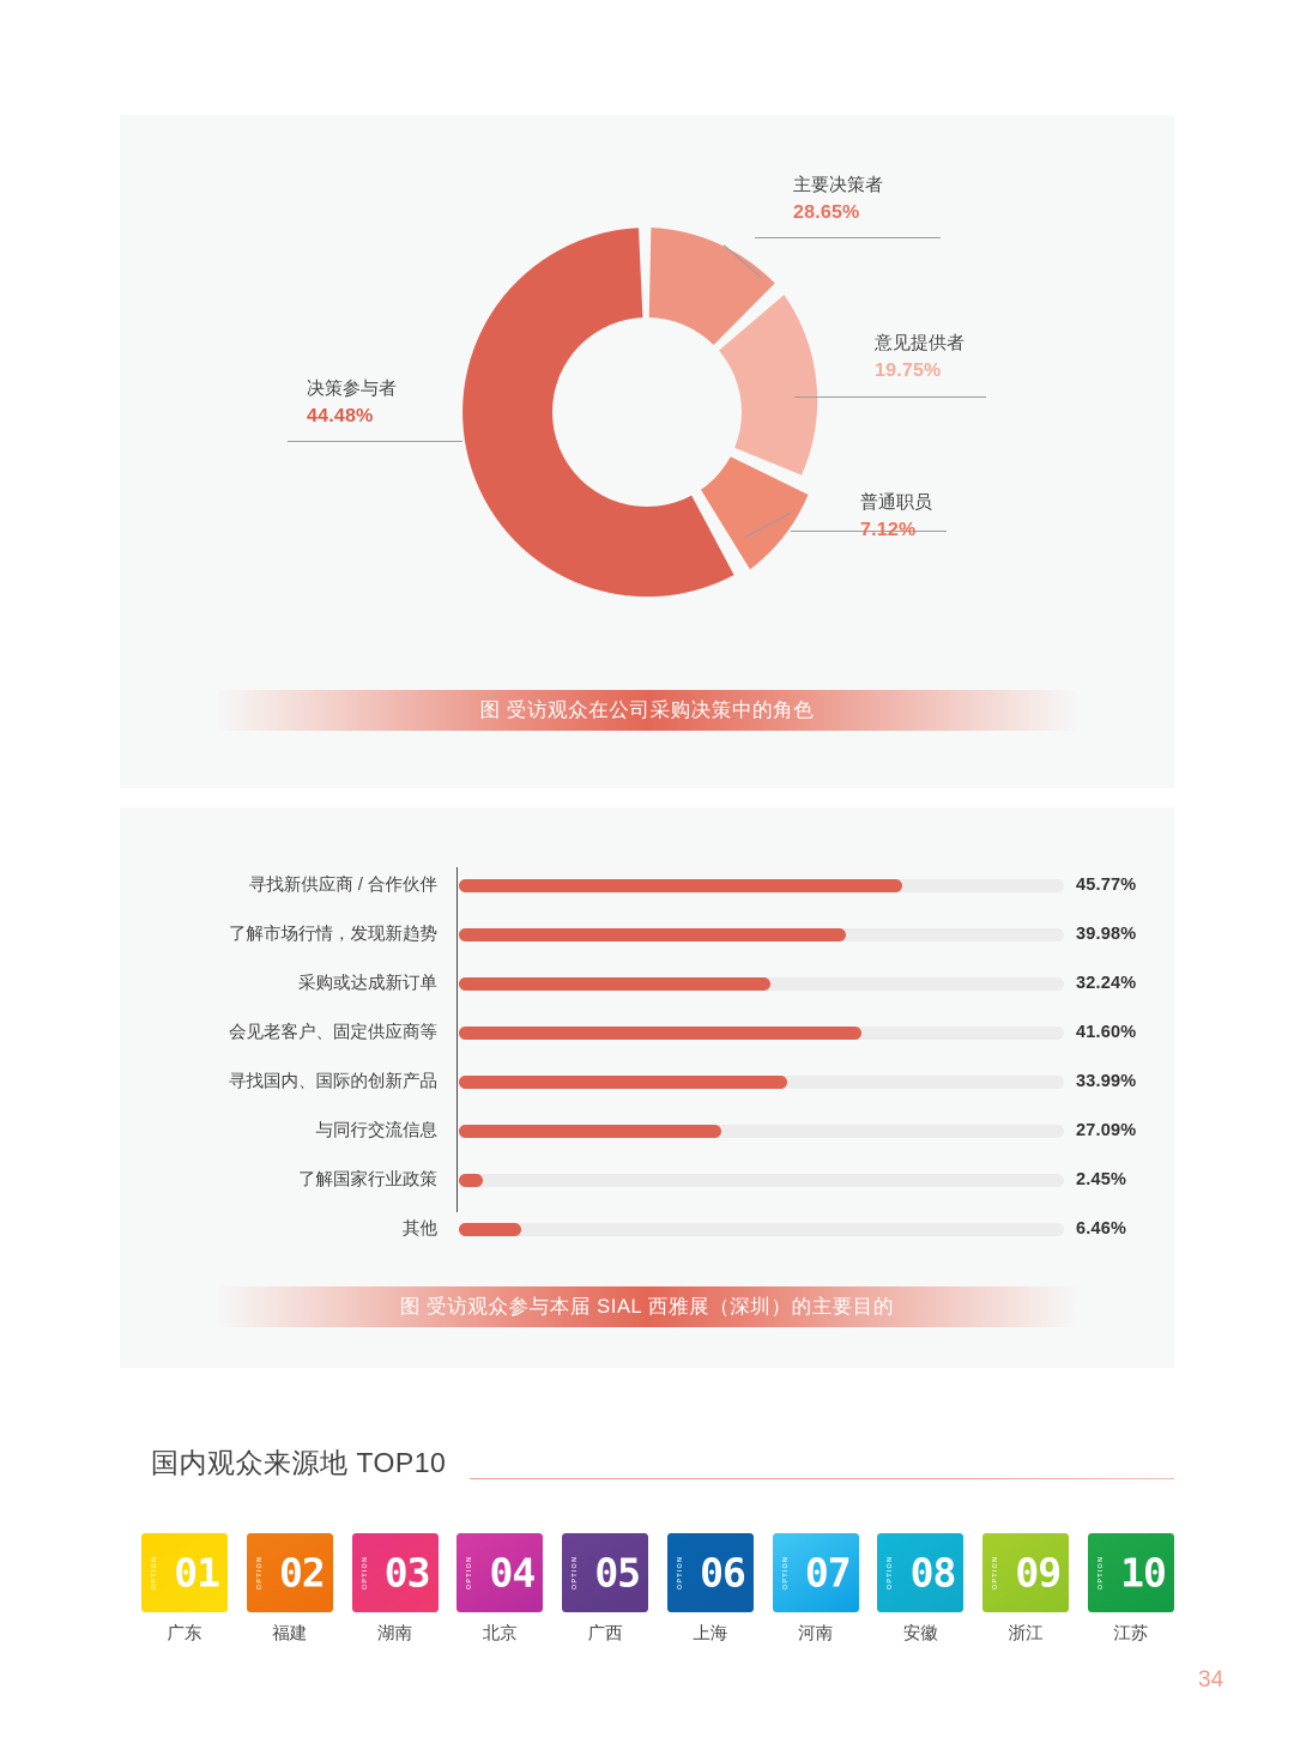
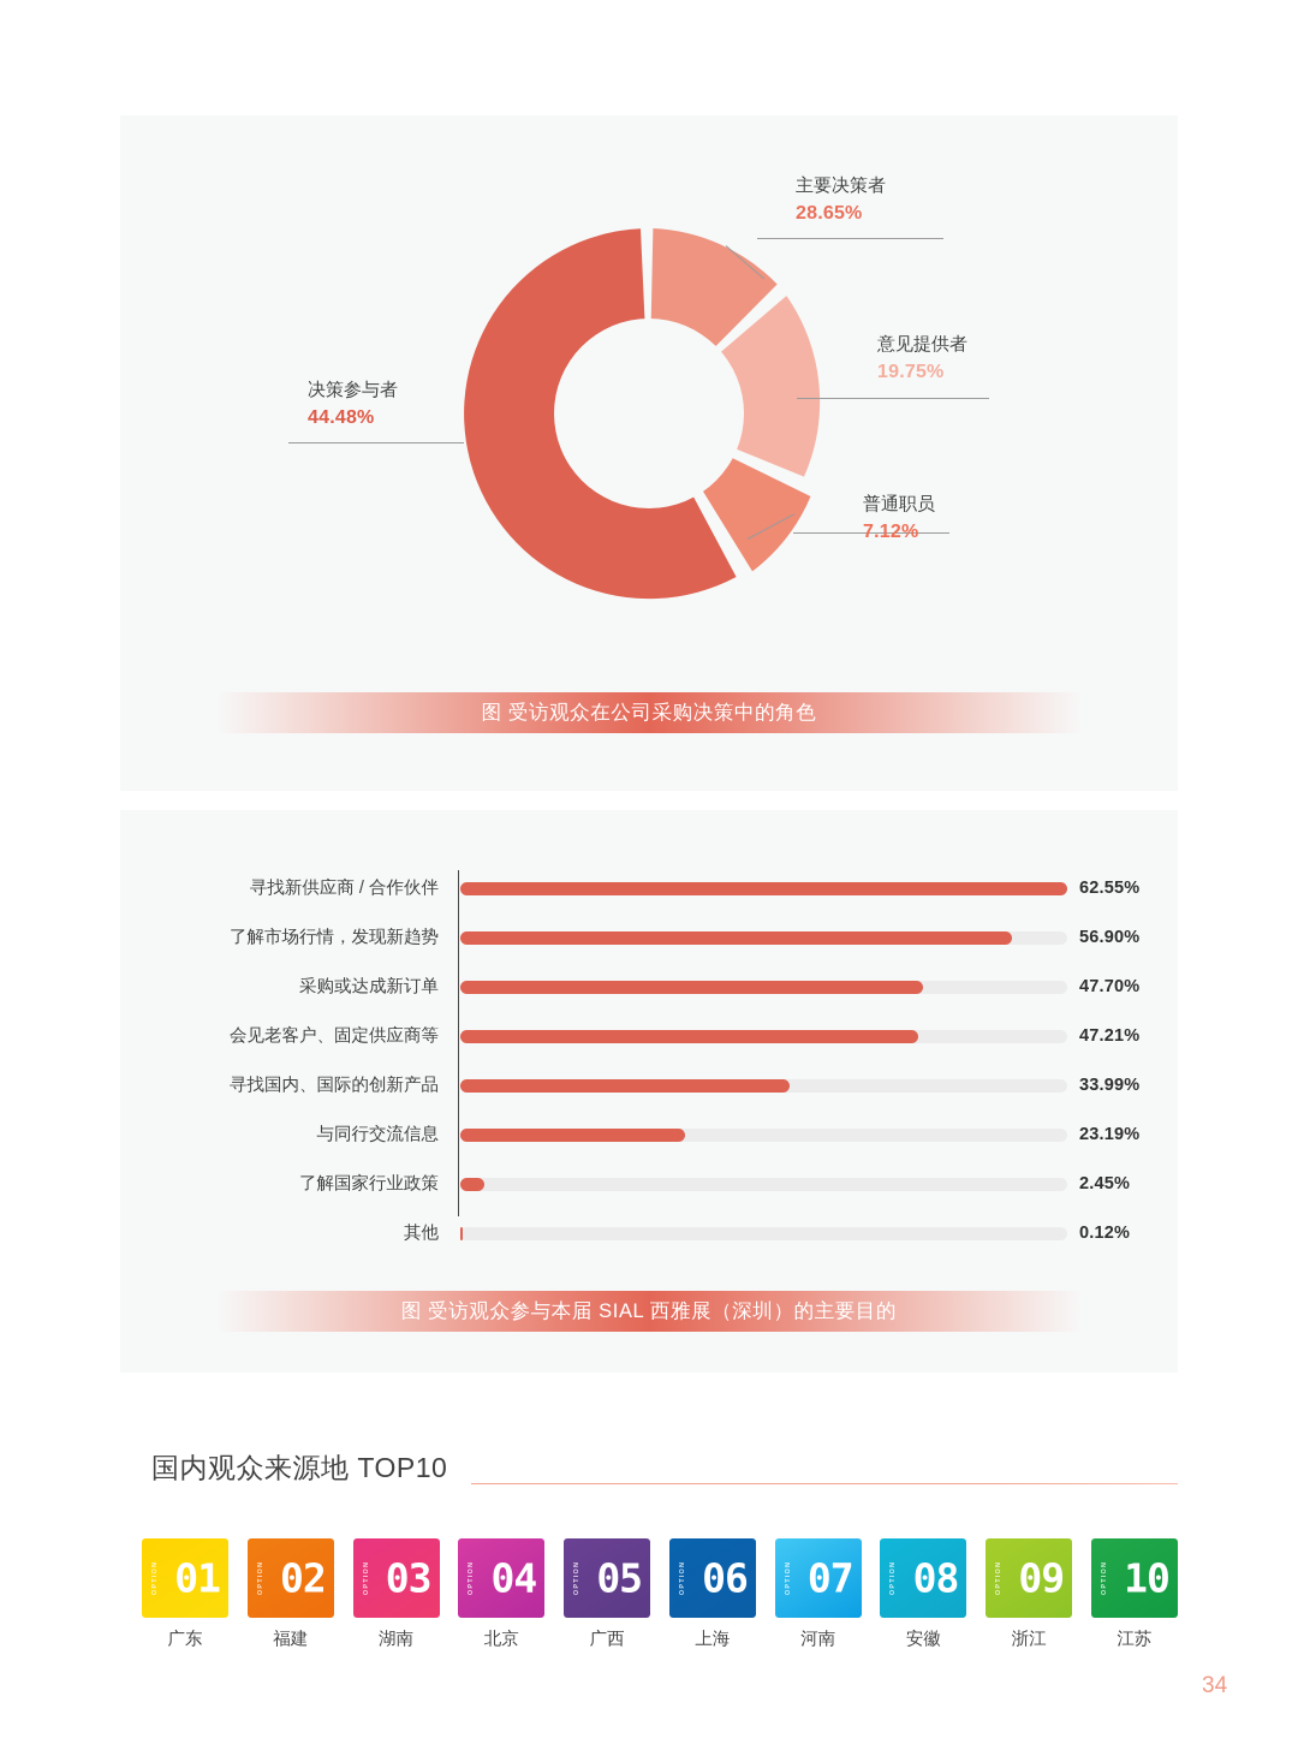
图 受访观众参与本届 SIAL 西雅展（深圳）的主要目的/寻找新供应商 / 合作伙伴: 45.77% -> 62.55%
图 受访观众参与本届 SIAL 西雅展（深圳）的主要目的/了解市场行情，发现新趋势: 39.98% -> 56.90%
图 受访观众参与本届 SIAL 西雅展（深圳）的主要目的/采购或达成新订单: 32.24% -> 47.70%
图 受访观众参与本届 SIAL 西雅展（深圳）的主要目的/会见老客户、固定供应商等: 41.60% -> 47.21%
图 受访观众参与本届 SIAL 西雅展（深圳）的主要目的/与同行交流信息: 27.09% -> 23.19%
图 受访观众参与本届 SIAL 西雅展（深圳）的主要目的/其他: 6.46% -> 0.12%
